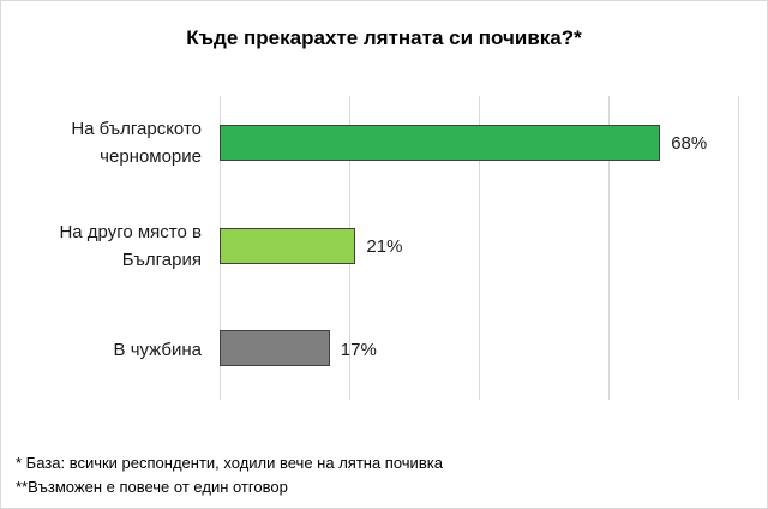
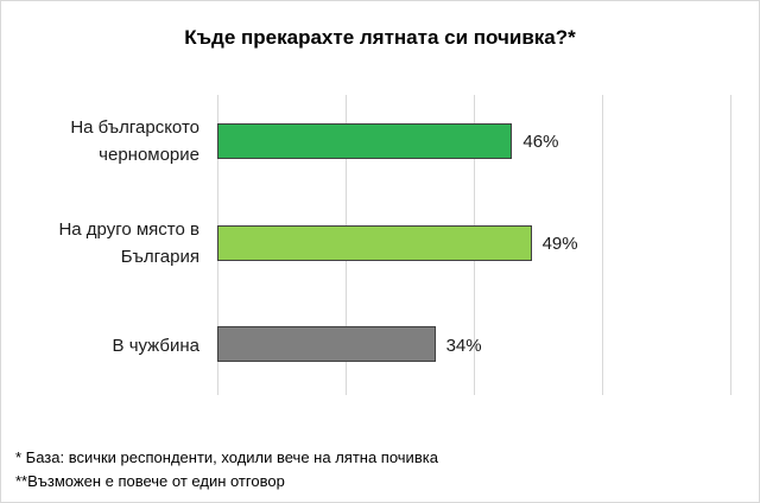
На българското черноморие: 68% -> 46%
На друго място в България: 21% -> 49%
В чужбина: 17% -> 34%
